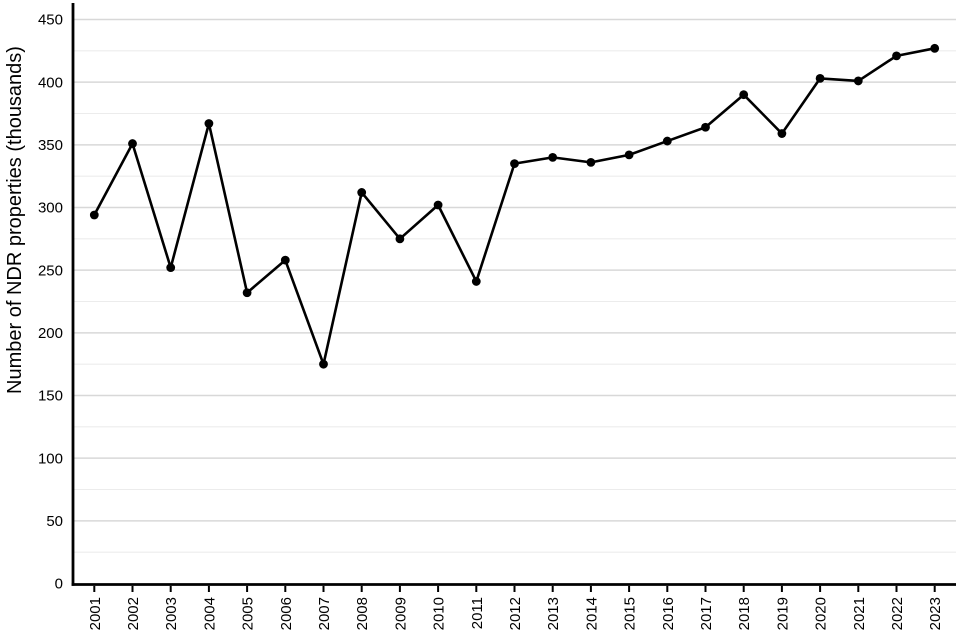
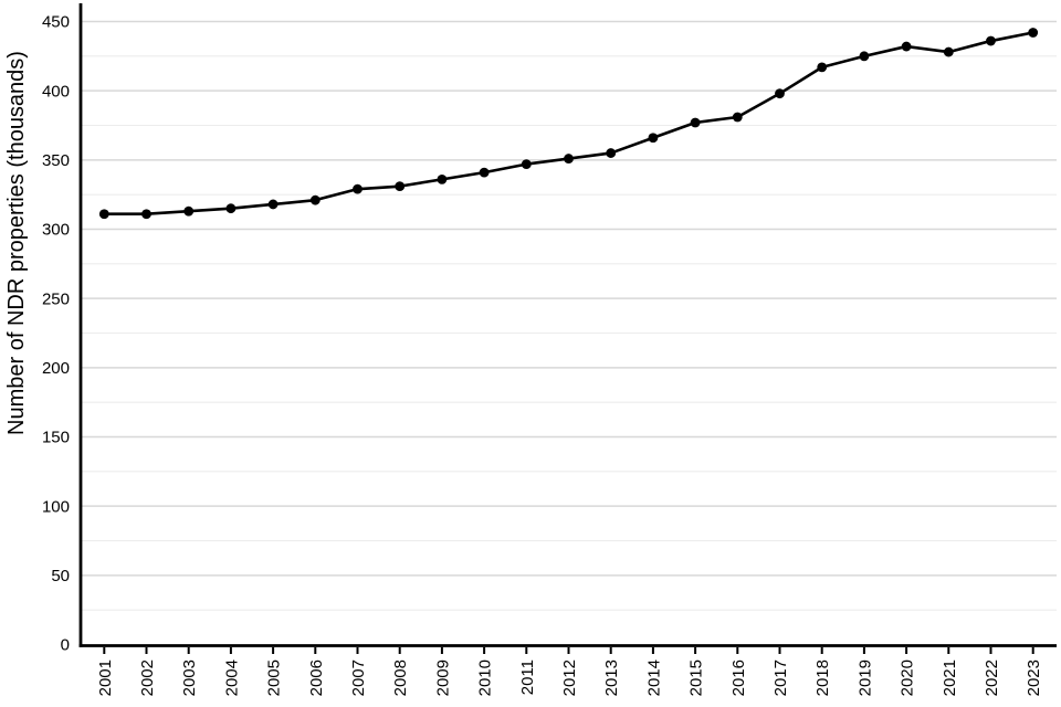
2001: 294 -> 311
2002: 351 -> 311
2003: 252 -> 313
2004: 367 -> 315
2005: 232 -> 318
2006: 258 -> 321
2007: 175 -> 329
2008: 312 -> 331
2009: 275 -> 336
2010: 302 -> 341
2011: 241 -> 347
2012: 335 -> 351
2013: 340 -> 355
2014: 336 -> 366
2015: 342 -> 377
2016: 353 -> 381
2017: 364 -> 398
2018: 390 -> 417
2019: 359 -> 425
2020: 403 -> 432
2021: 401 -> 428
2022: 421 -> 436
2023: 427 -> 442
